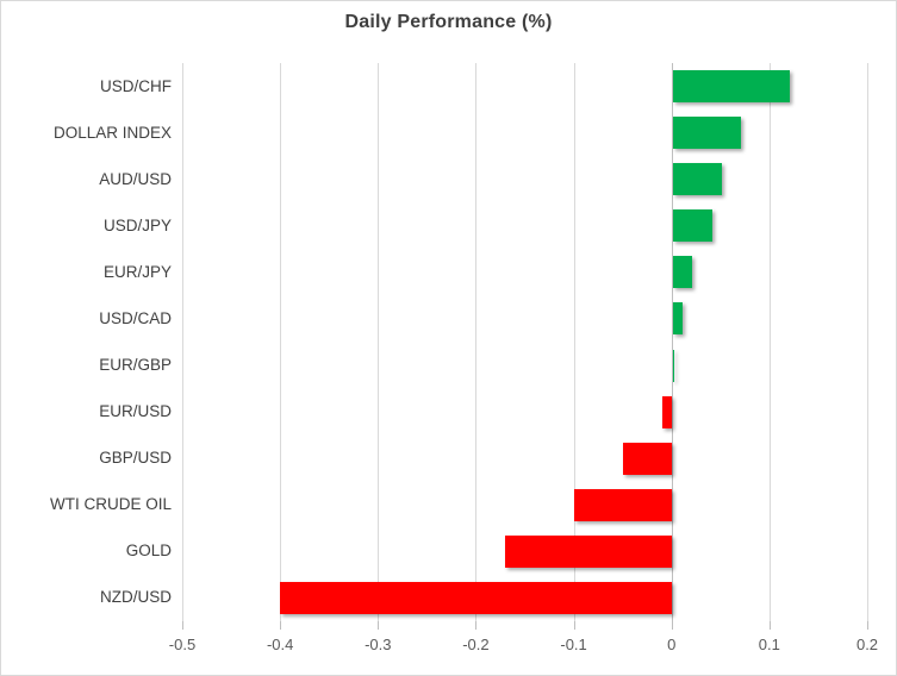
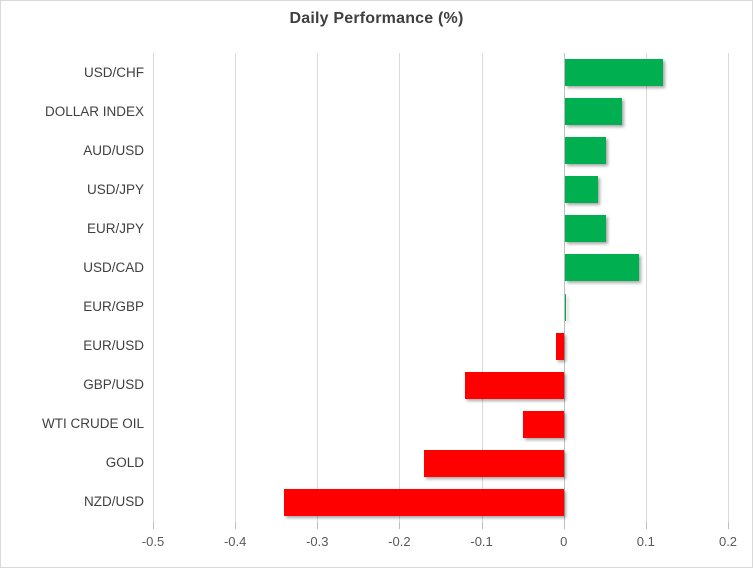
EUR/JPY: 0.02 -> 0.05
USD/CAD: 0.01 -> 0.09
GBP/USD: -0.05 -> -0.12
WTI CRUDE OIL: -0.10 -> -0.05
NZD/USD: -0.40 -> -0.34
